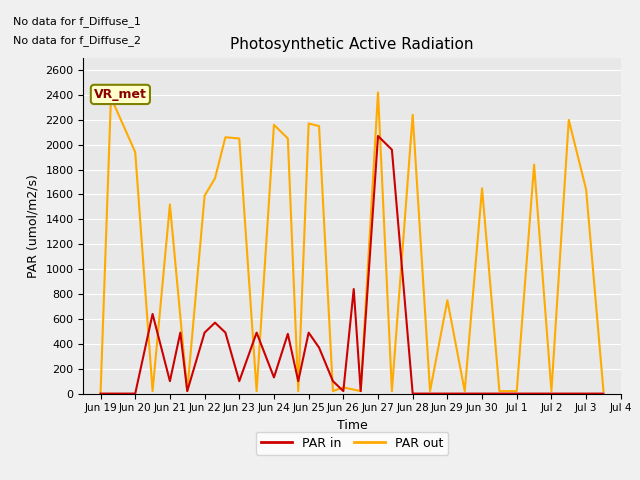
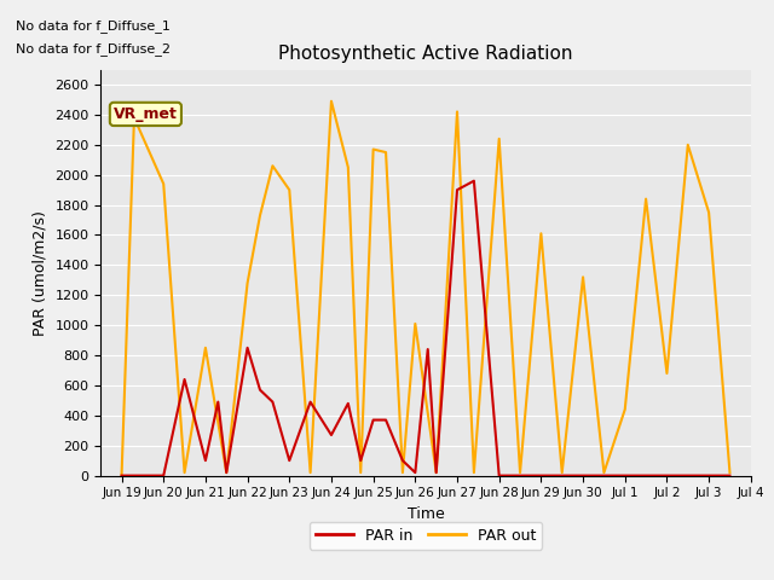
PAR out/Jun 21: 1520 -> 850
PAR out/Jun 22: 1590 -> 1280
PAR in/Jun 22: 490 -> 850
PAR out/Jun 23: 2050 -> 1900
PAR out/Jun 24: 2160 -> 2490
PAR in/Jun 24: 130 -> 270
PAR in/Jun 25: 490 -> 370
PAR out/Jun 26: 50 -> 1010
PAR in/Jun 27: 2070 -> 1900
PAR out/Jun 29: 750 -> 1610
PAR out/Jun 30: 1650 -> 1320
PAR out/Jul 1: 20 -> 440
PAR out/Jul 2: 20 -> 680
PAR out/Jul 3: 1640 -> 1750
